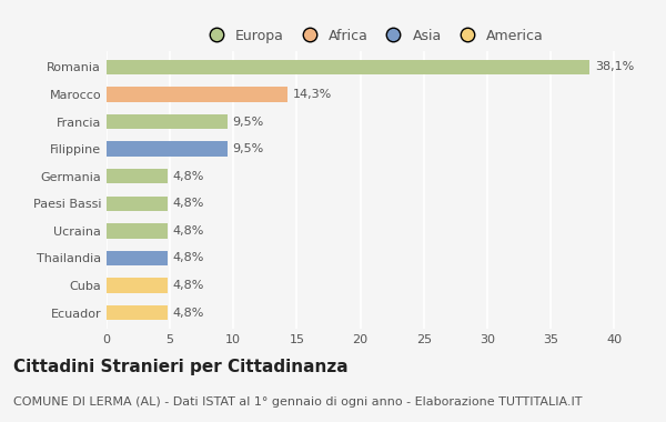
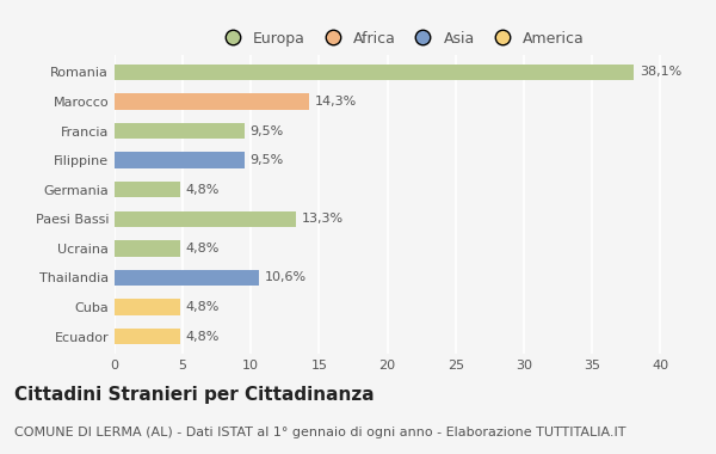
Paesi Bassi: 4,8% -> 13,3%
Thailandia: 4,8% -> 10,6%
